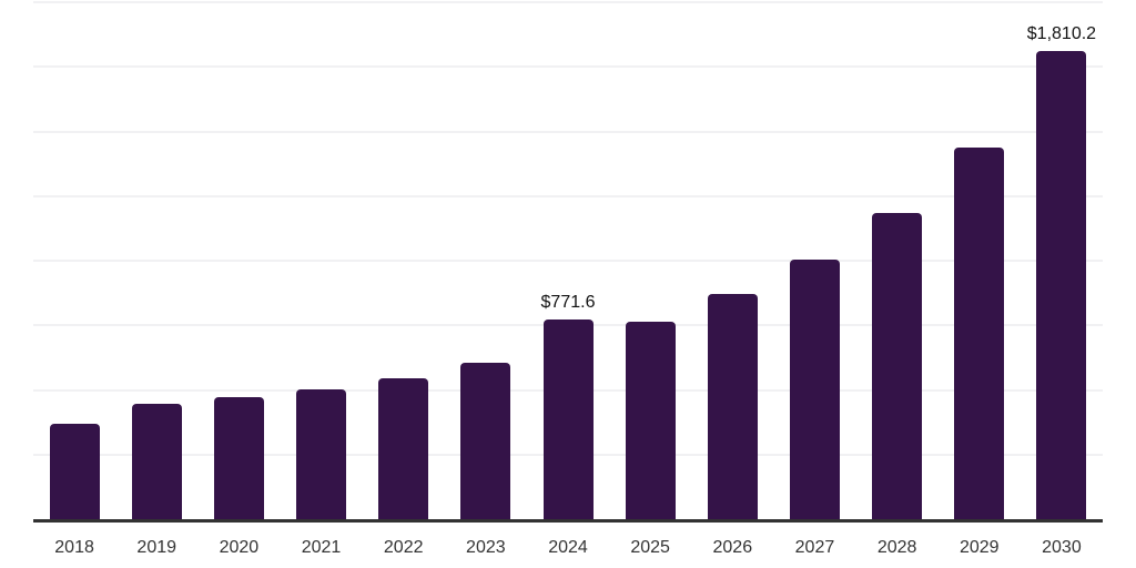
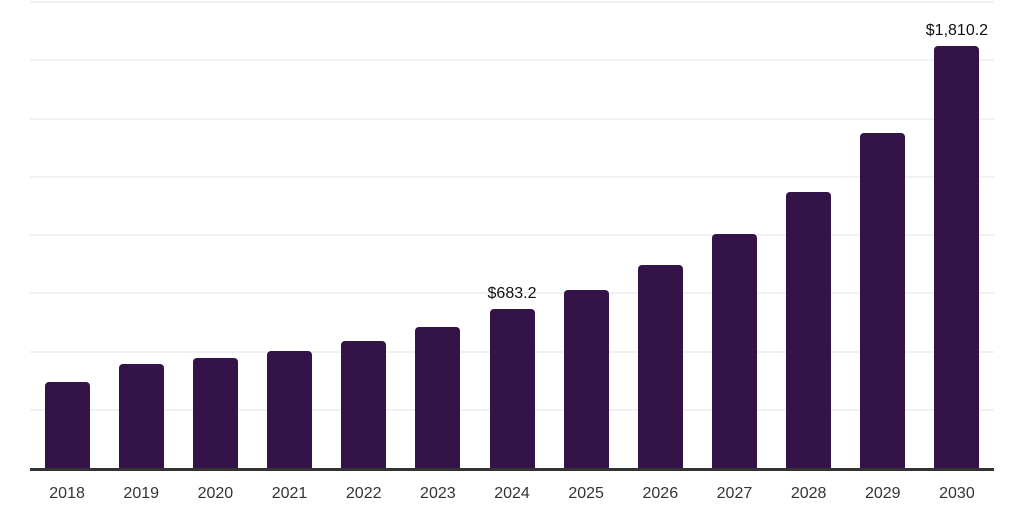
2024: $771.6 -> $683.2
